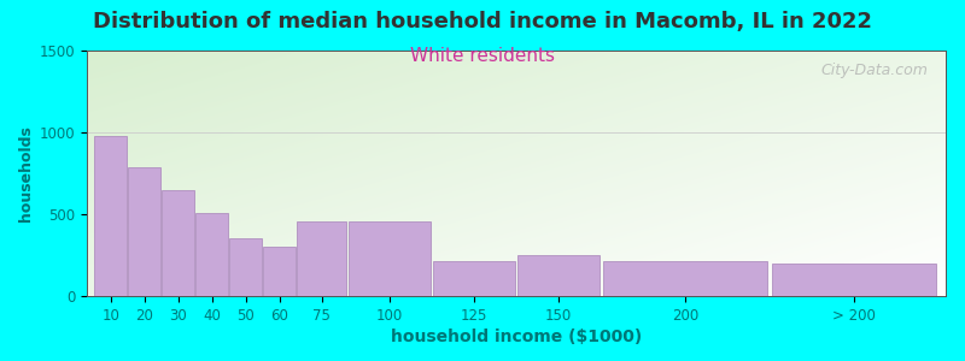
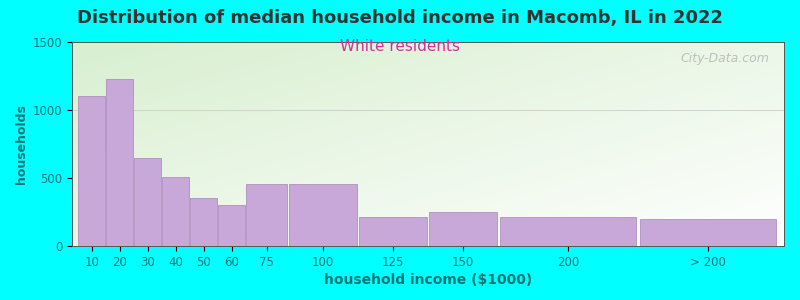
10: 980 -> 1100
20: 780 -> 1230
